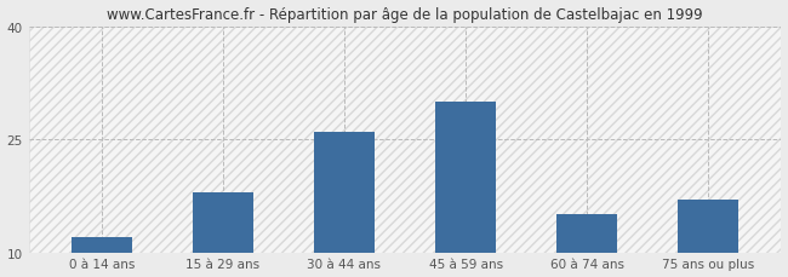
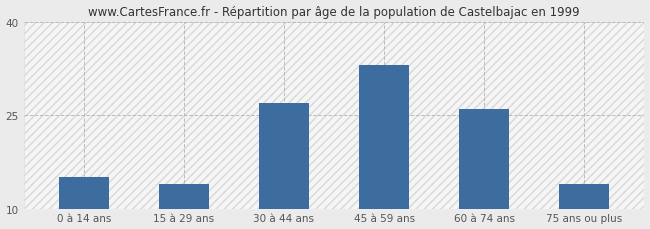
0 à 14 ans: 12 -> 15
15 à 29 ans: 18 -> 14
30 à 44 ans: 26 -> 27
45 à 59 ans: 30 -> 33
60 à 74 ans: 15 -> 26
75 ans ou plus: 17 -> 14
